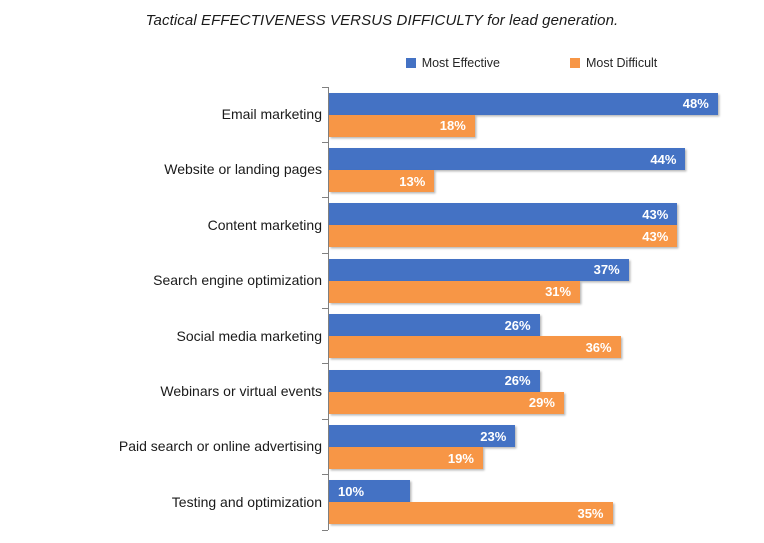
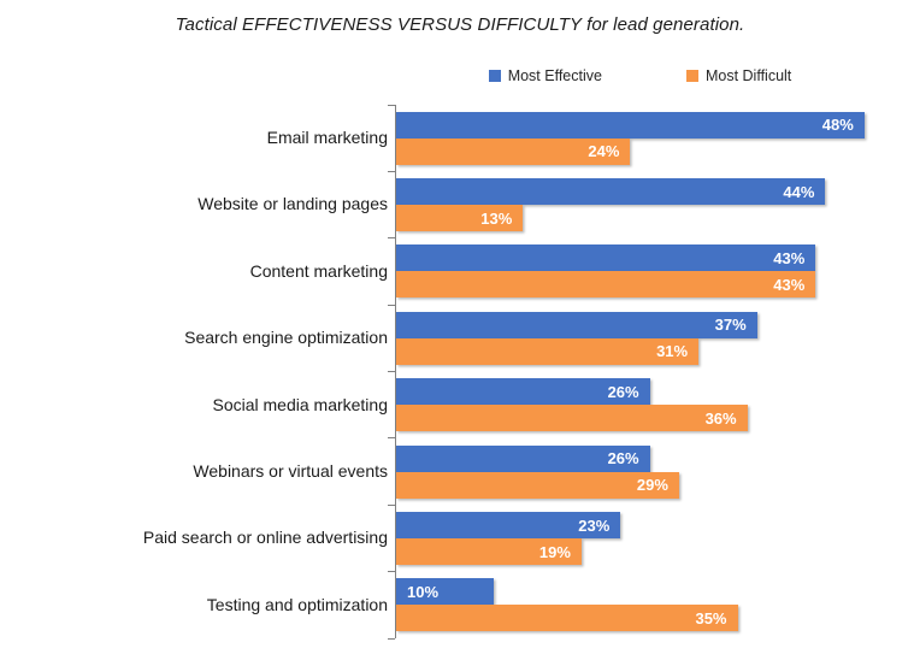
Most Difficult/Email marketing: 18% -> 24%
